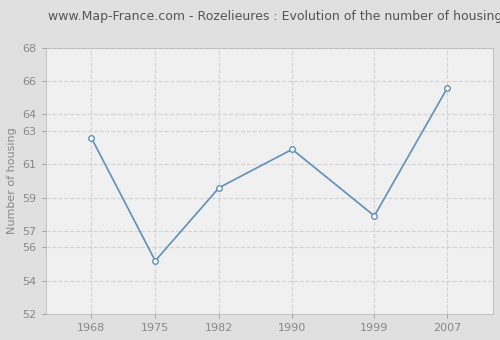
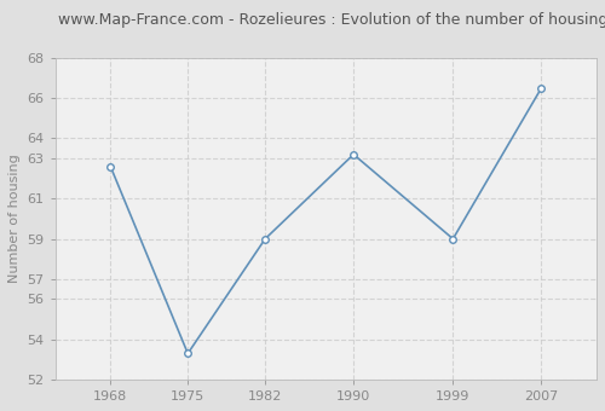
1975: 55.2 -> 53.3
1982: 59.6 -> 59.0
1990: 61.9 -> 63.2
1999: 57.9 -> 59.0
2007: 65.6 -> 66.5
